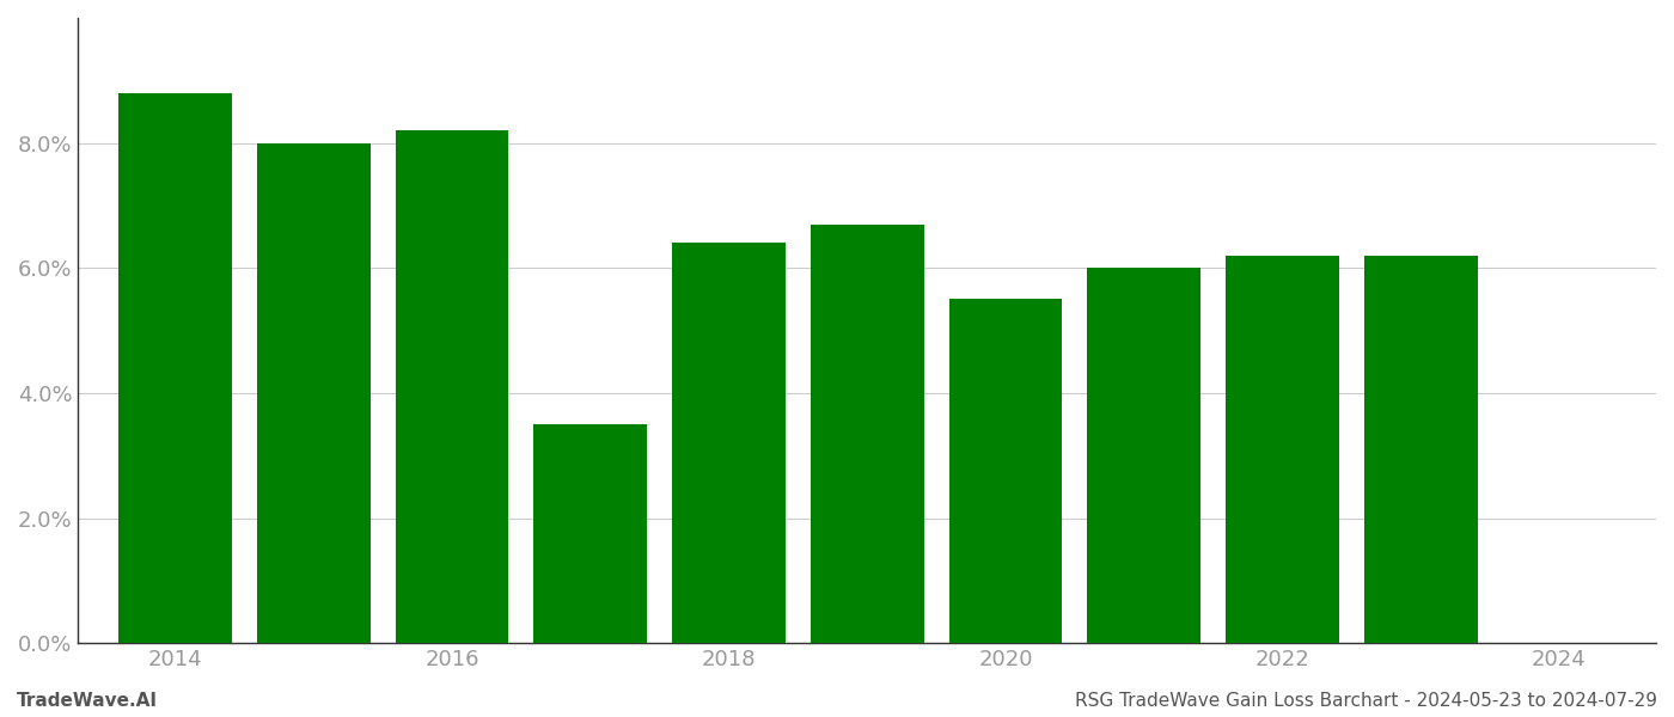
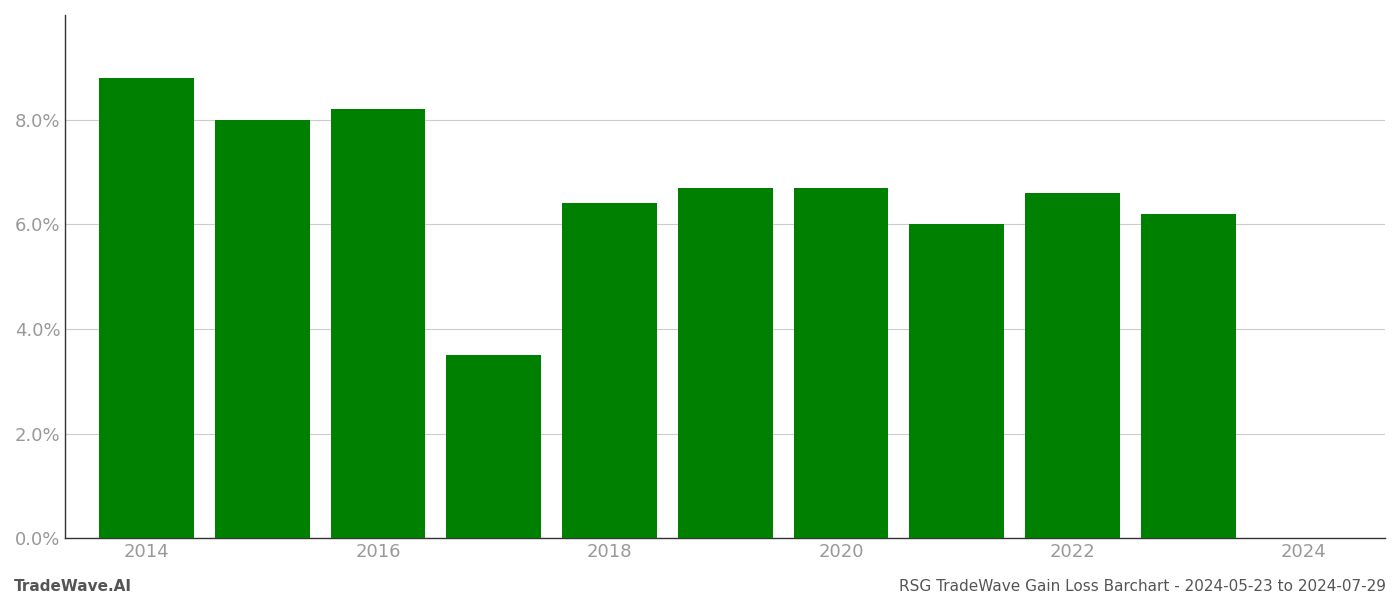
2020: 5.5% -> 6.7%
2022: 6.2% -> 6.6%
